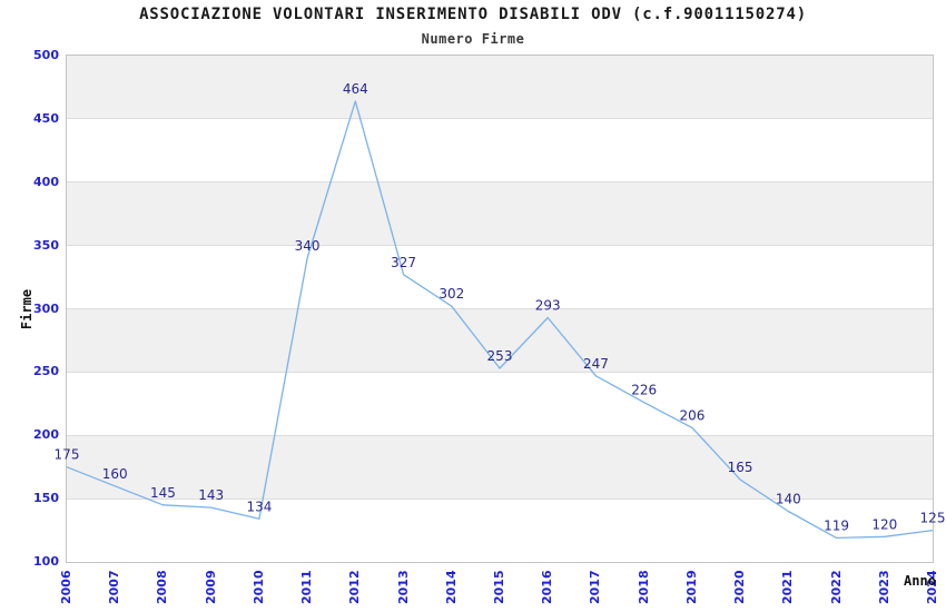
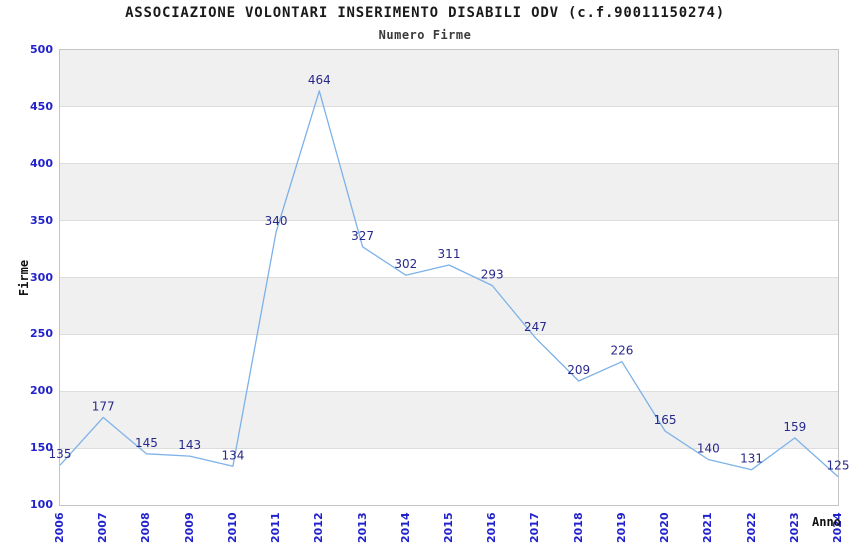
2006: 175 -> 135
2007: 160 -> 177
2015: 253 -> 311
2018: 226 -> 209
2019: 206 -> 226
2022: 119 -> 131
2023: 120 -> 159
